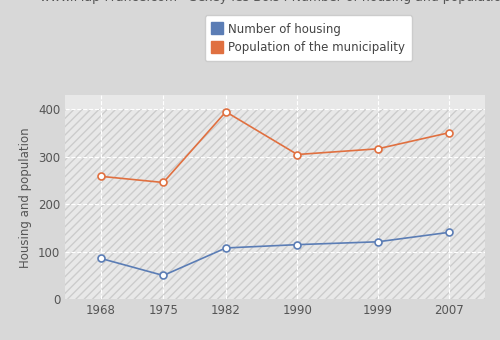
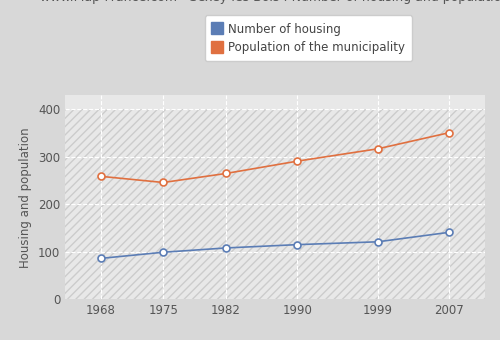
Number of housing/1975: 50 -> 99
Population of the municipality/1982: 395 -> 265
Population of the municipality/1990: 305 -> 291
